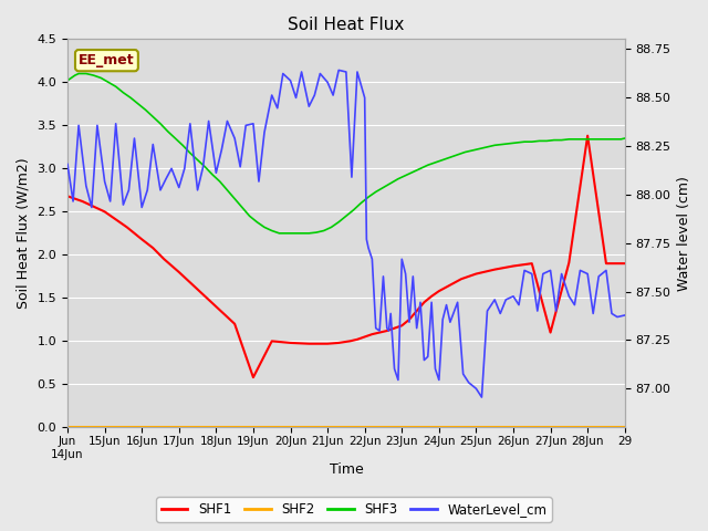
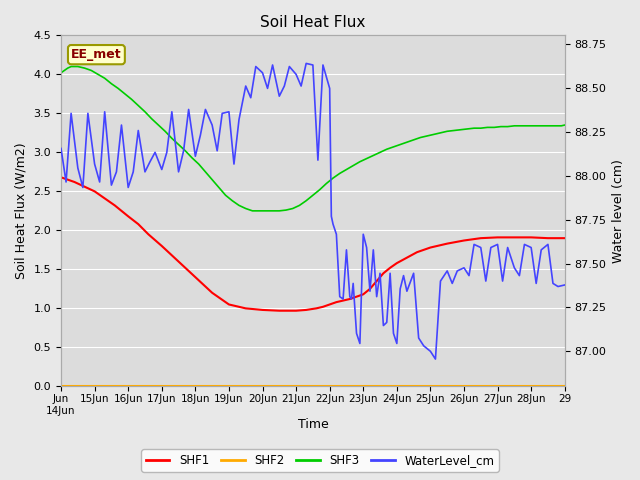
SHF1/19Jun: 0.58 -> 1.05
SHF1/27Jun: 1.10 -> 1.91
SHF1/28Jun: 3.38 -> 1.91
